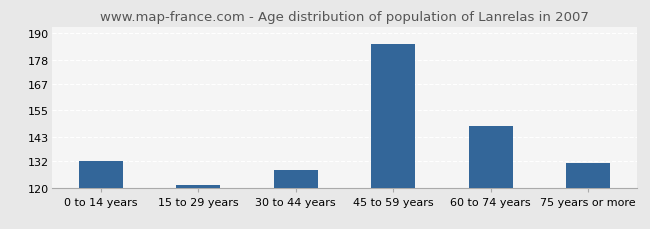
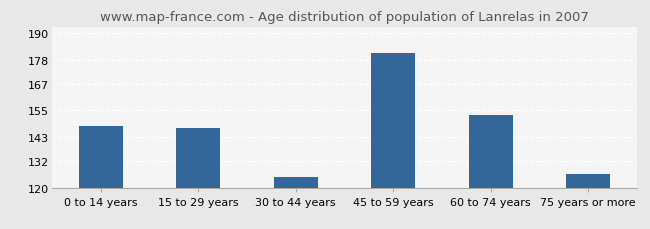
0 to 14 years: 132 -> 148
15 to 29 years: 121 -> 147
30 to 44 years: 128 -> 125
45 to 59 years: 185 -> 181
60 to 74 years: 148 -> 153
75 years or more: 131 -> 126
